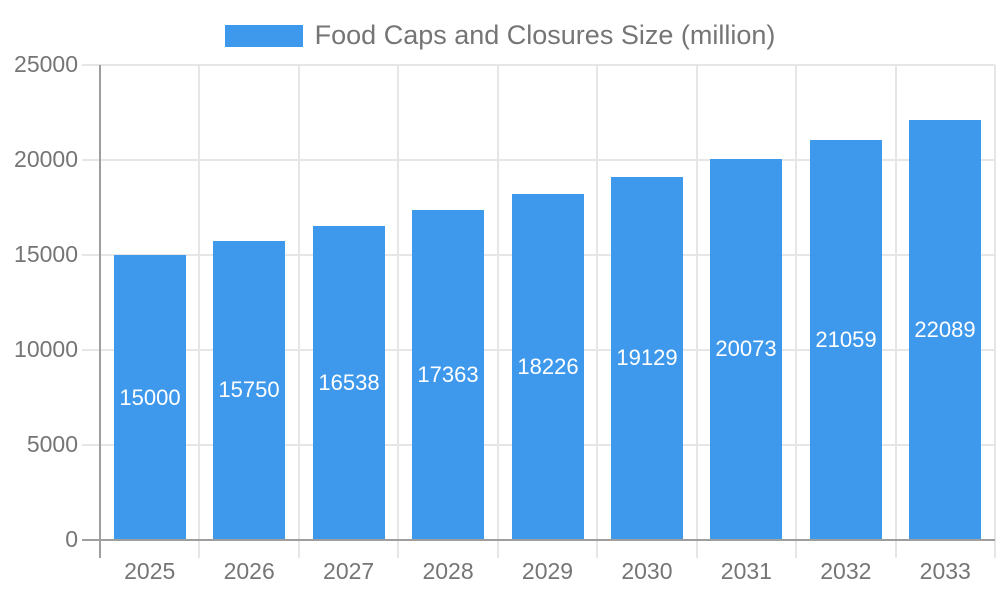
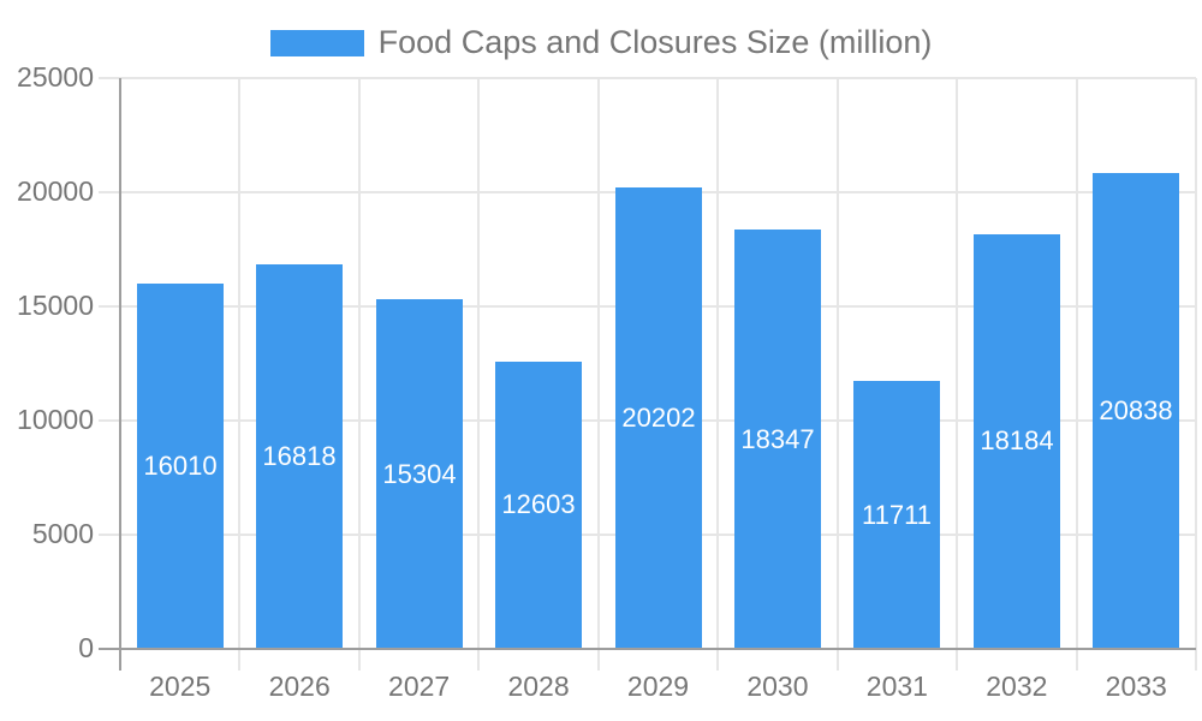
2025: 15000 -> 16010
2026: 15750 -> 16818
2027: 16538 -> 15304
2028: 17363 -> 12603
2029: 18226 -> 20202
2030: 19129 -> 18347
2031: 20073 -> 11711
2032: 21059 -> 18184
2033: 22089 -> 20838
